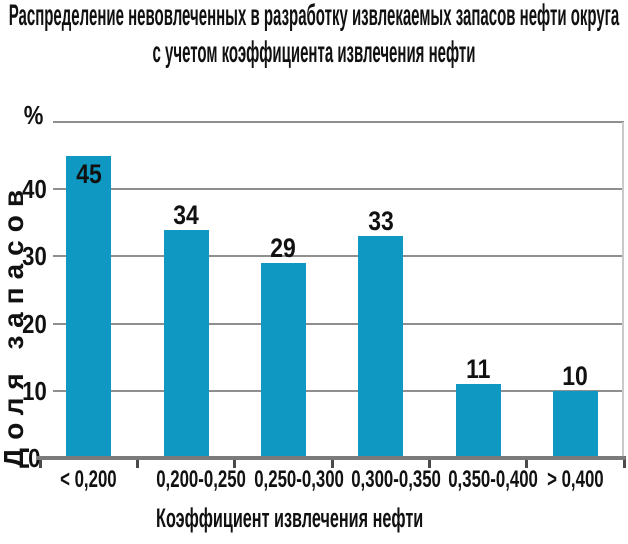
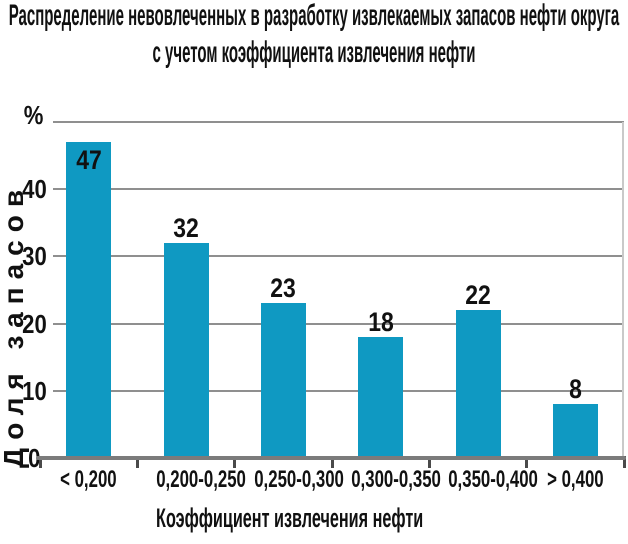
< 0,200: 45 -> 47
0,200-0,250: 34 -> 32
0,250-0,300: 29 -> 23
0,300-0,350: 33 -> 18
0,350-0,400: 11 -> 22
> 0,400: 10 -> 8
